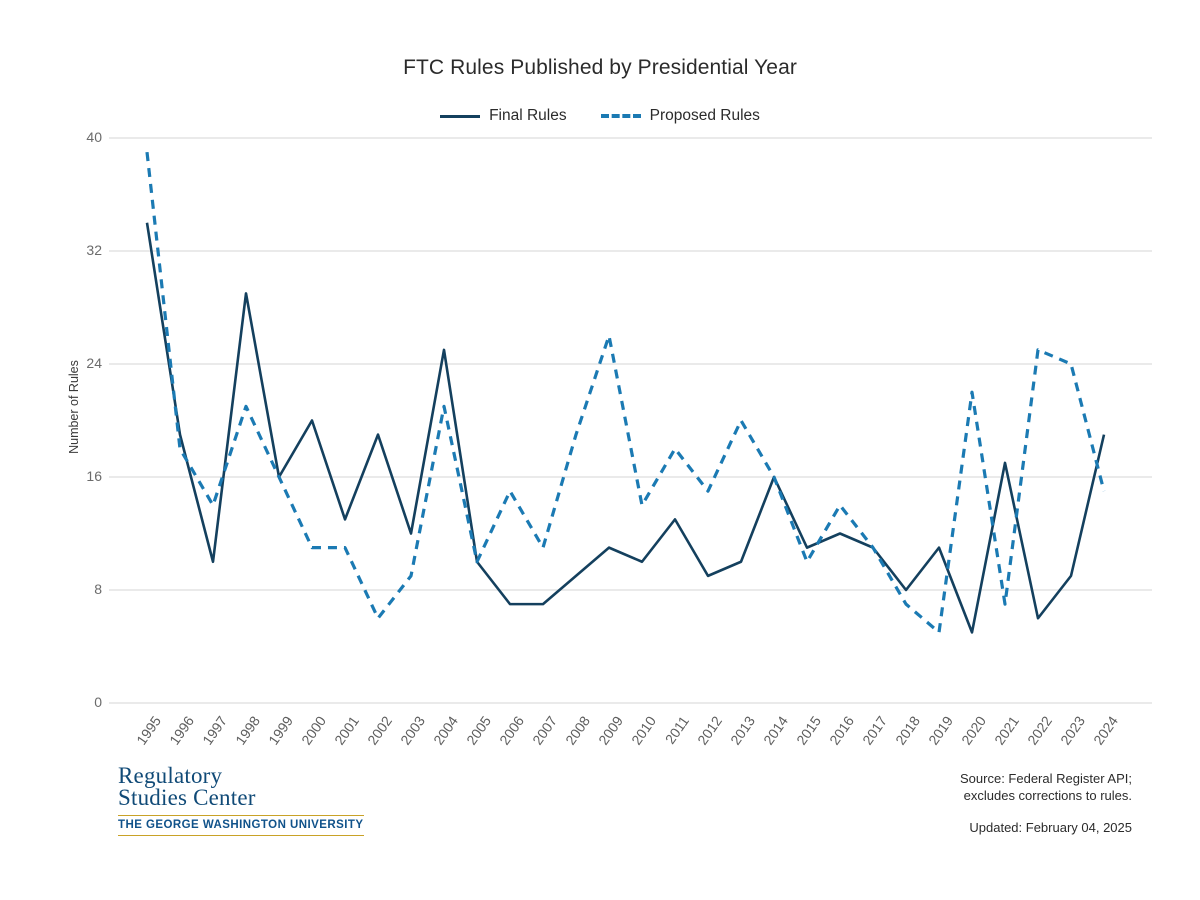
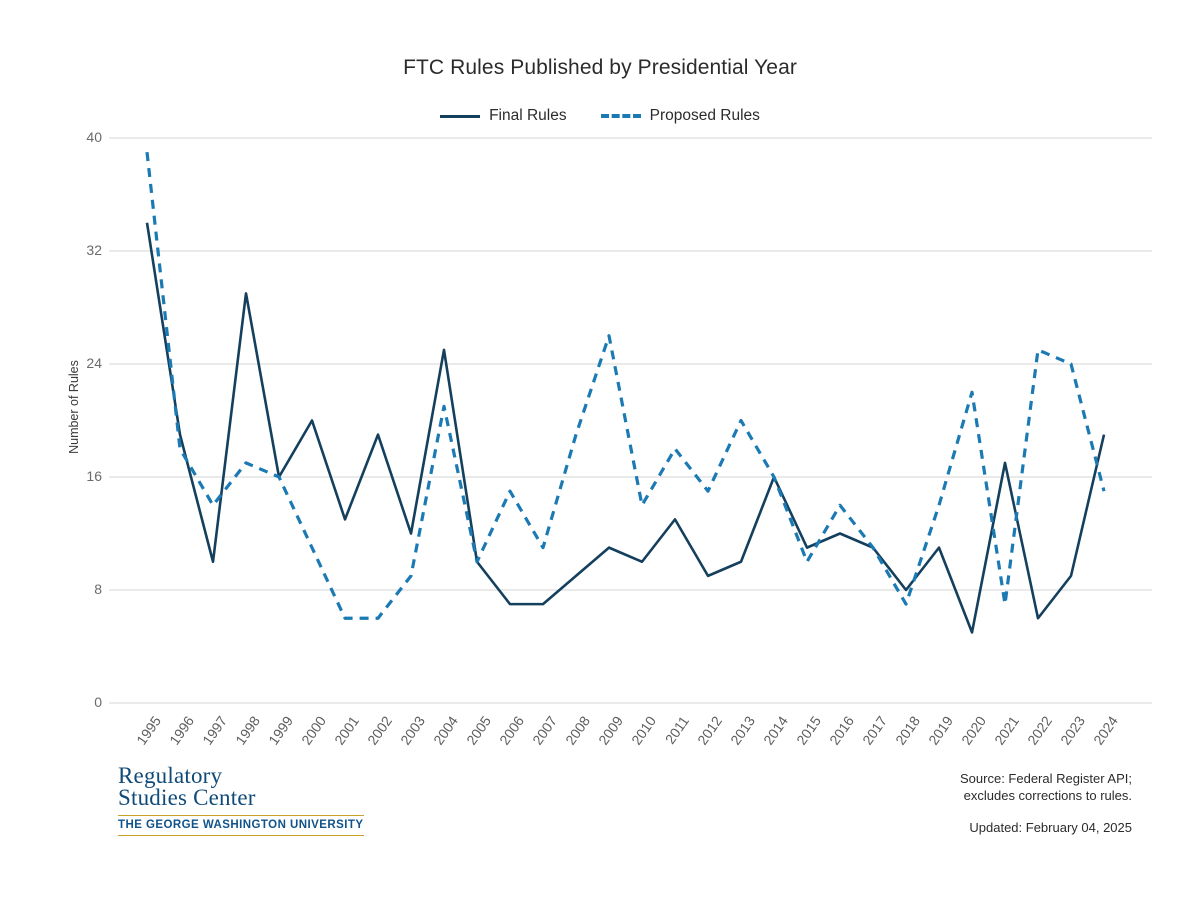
Proposed Rules/1998: 21 -> 17
Proposed Rules/2001: 11 -> 6
Proposed Rules/2019: 5 -> 14
